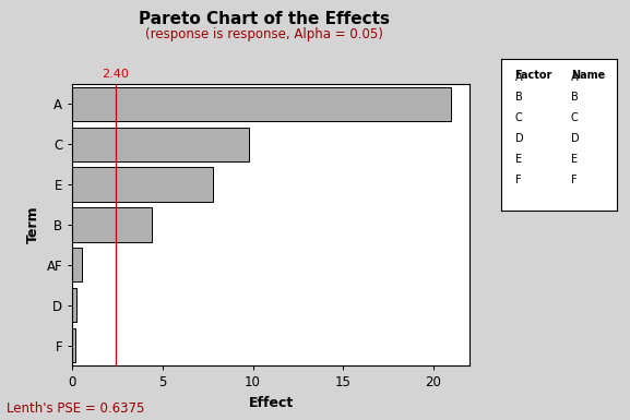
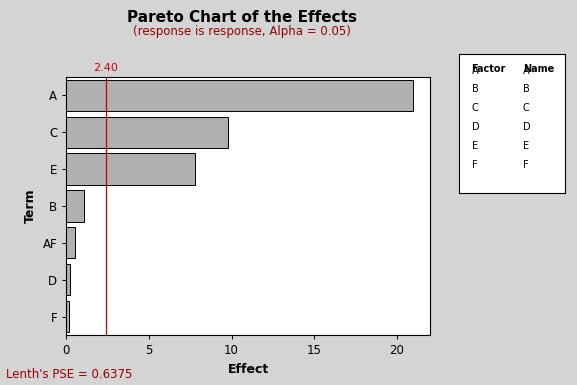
B: 4.4 -> 1.1
